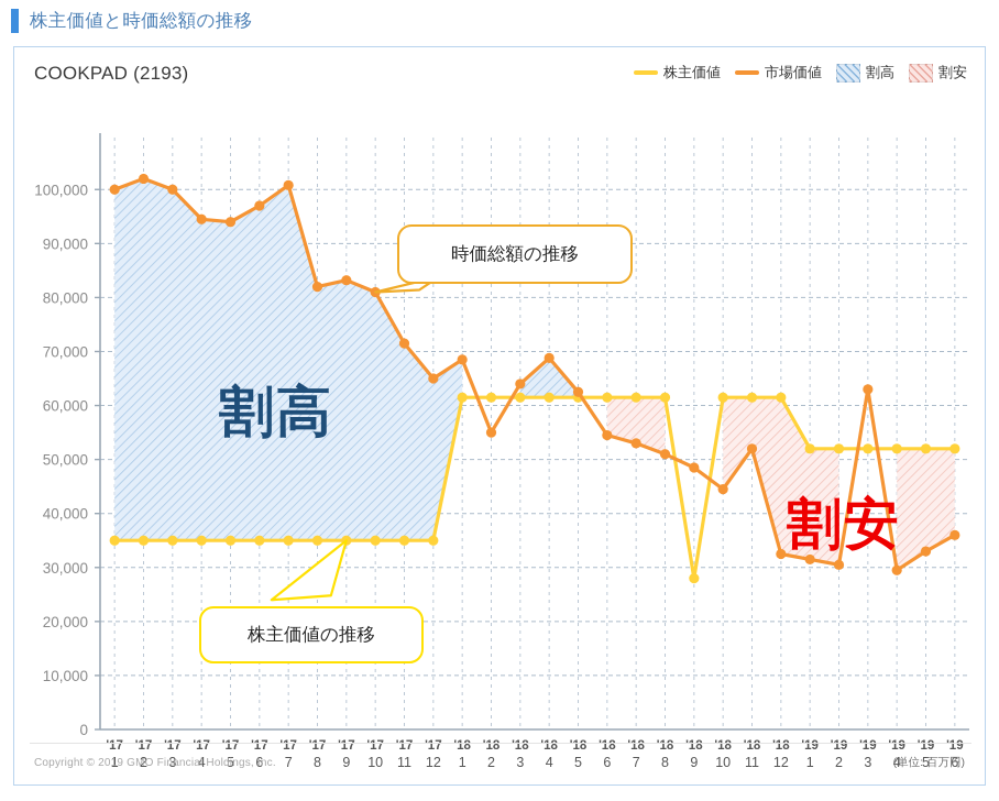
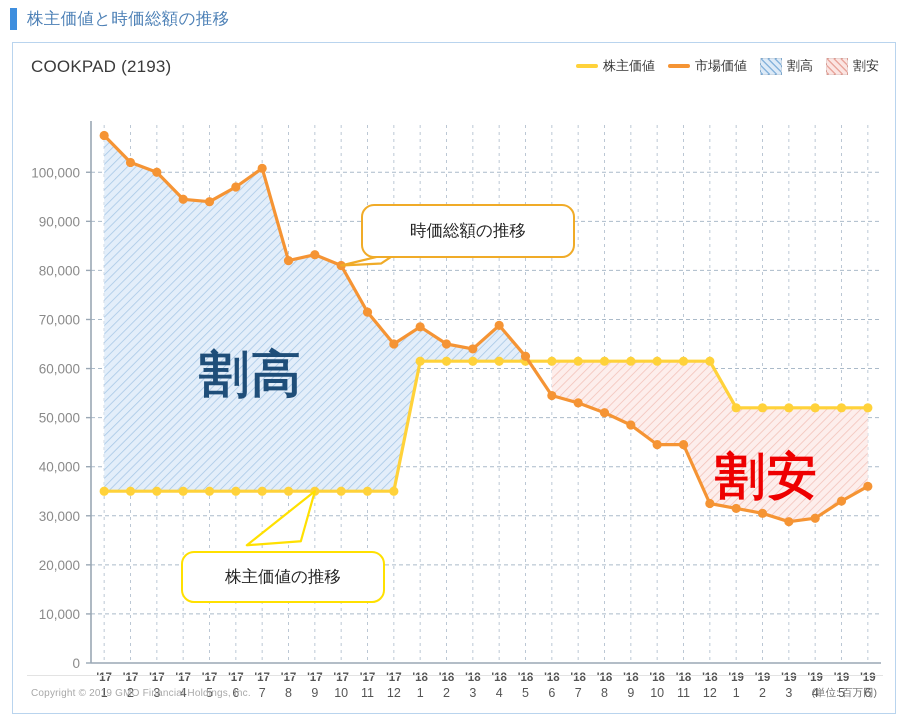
市場価値/'17 1: 100000 -> 108000
市場価値/'18 2: 55000 -> 65000
株主価値/'18 9: 28000 -> 62000
市場価値/'18 11: 52000 -> 44000
市場価値/'19 3: 63000 -> 29000
